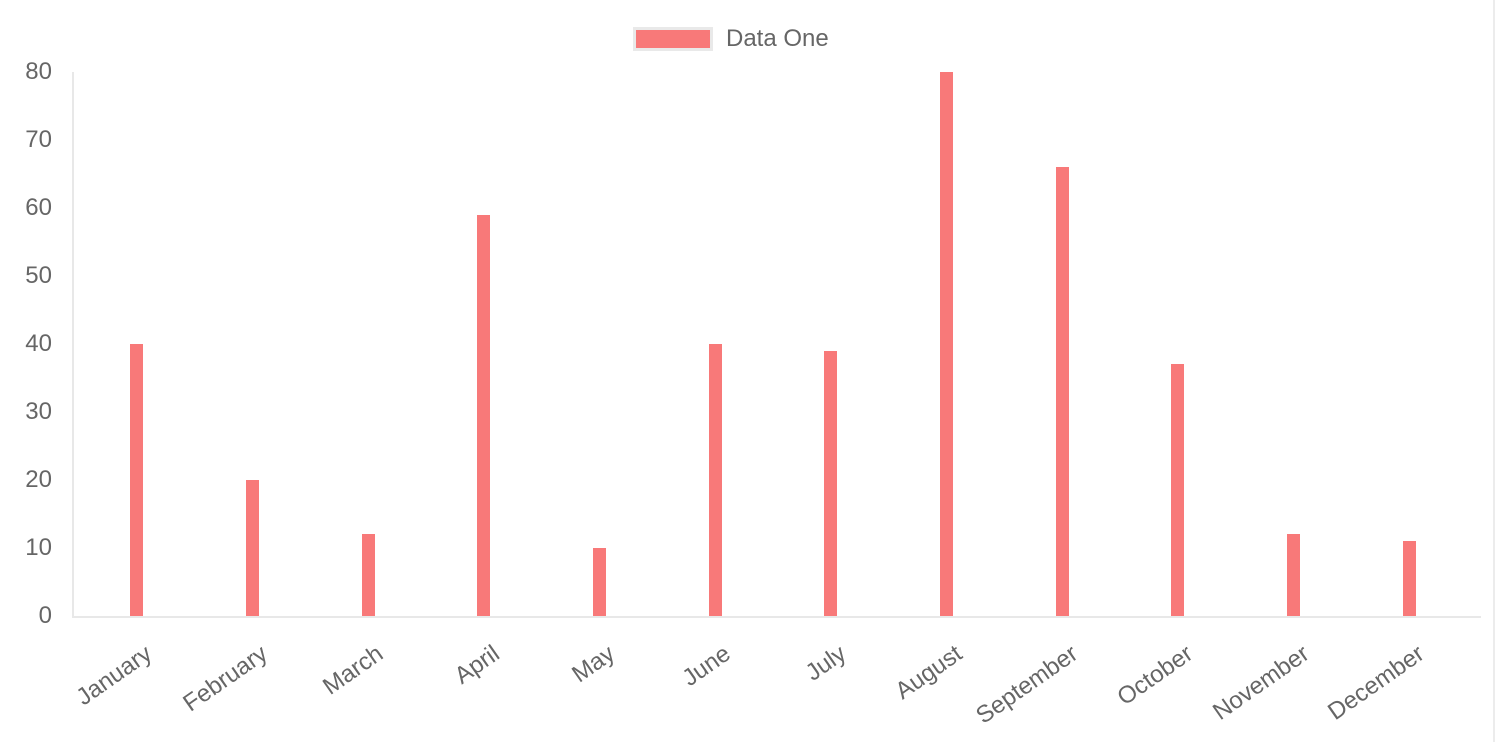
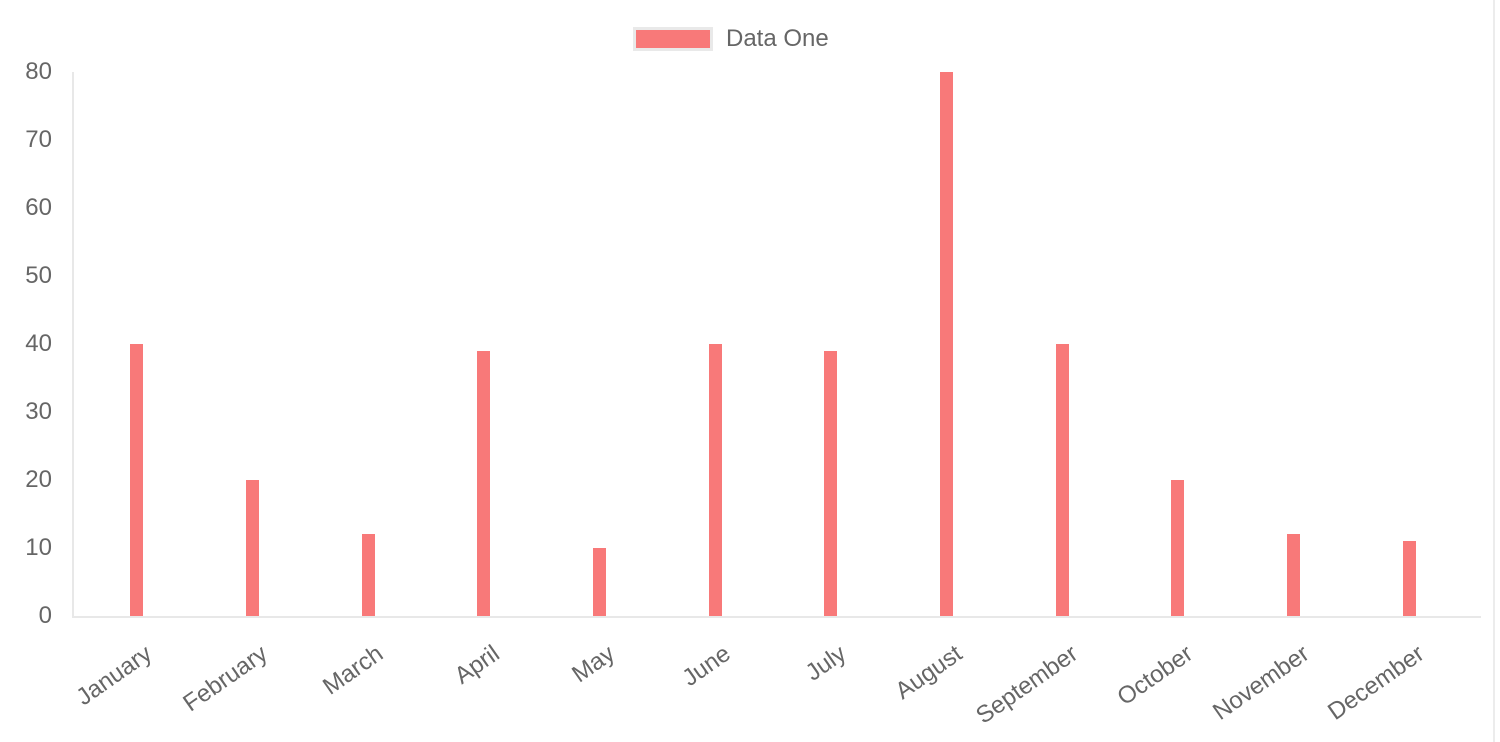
April: 59 -> 39
September: 66 -> 40
October: 37 -> 20
